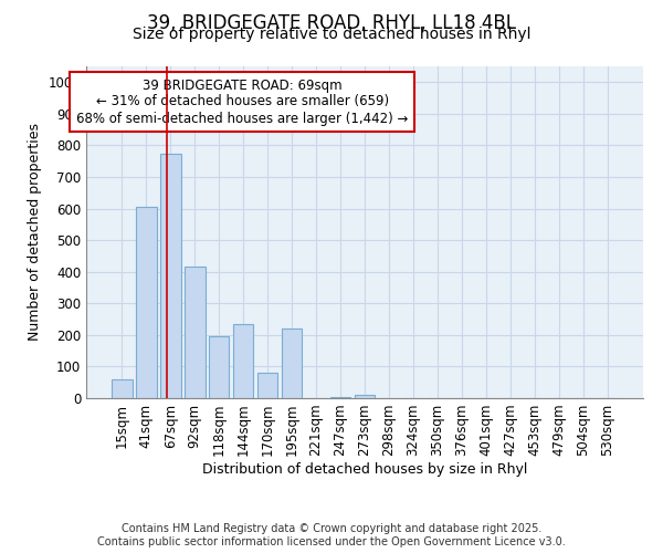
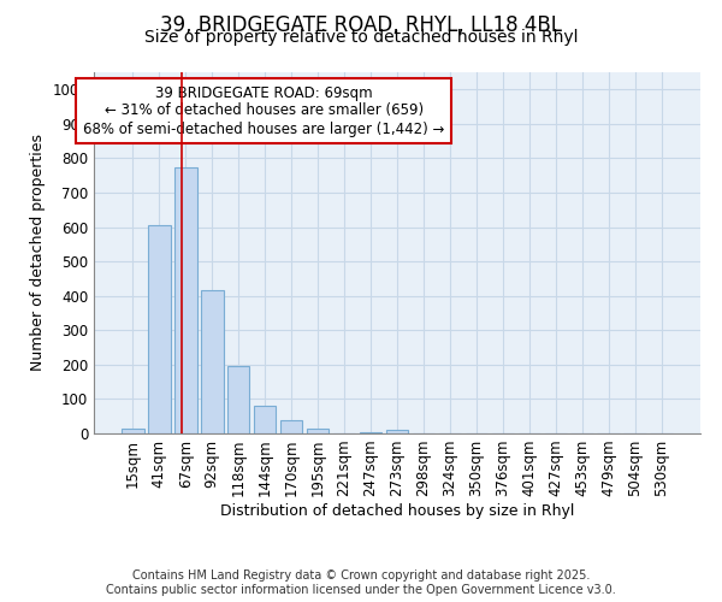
15sqm: 60 -> 15
144sqm: 235 -> 80
170sqm: 80 -> 40
195sqm: 220 -> 15
